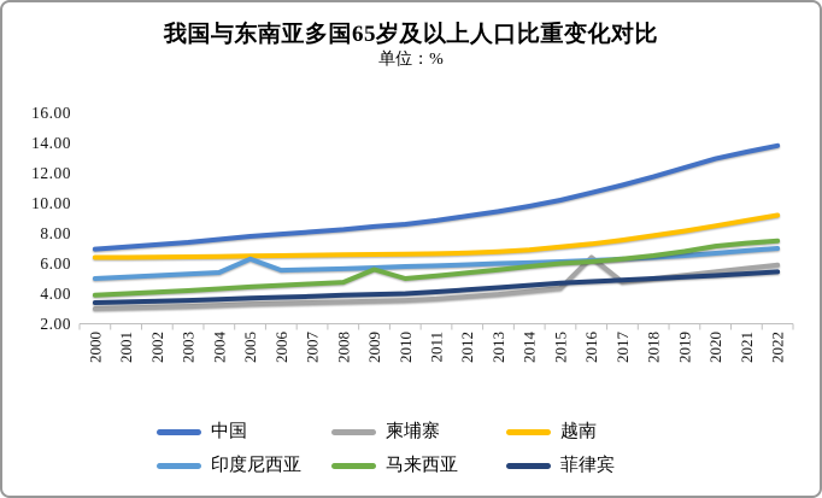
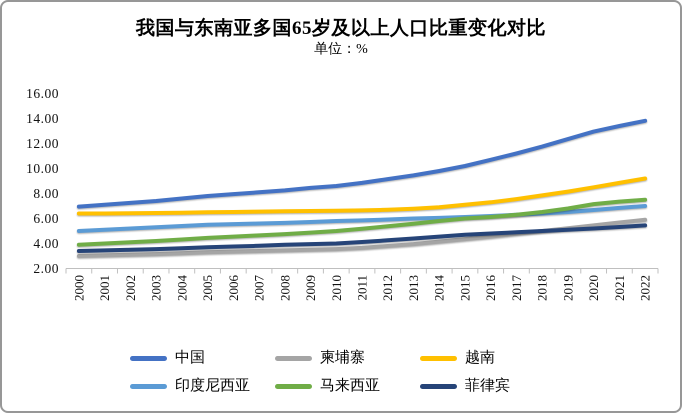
印度尼西亚/2005: 6.3 -> 5.5
马来西亚/2009: 5.6 -> 4.9
柬埔寨/2016: 6.4 -> 4.5
